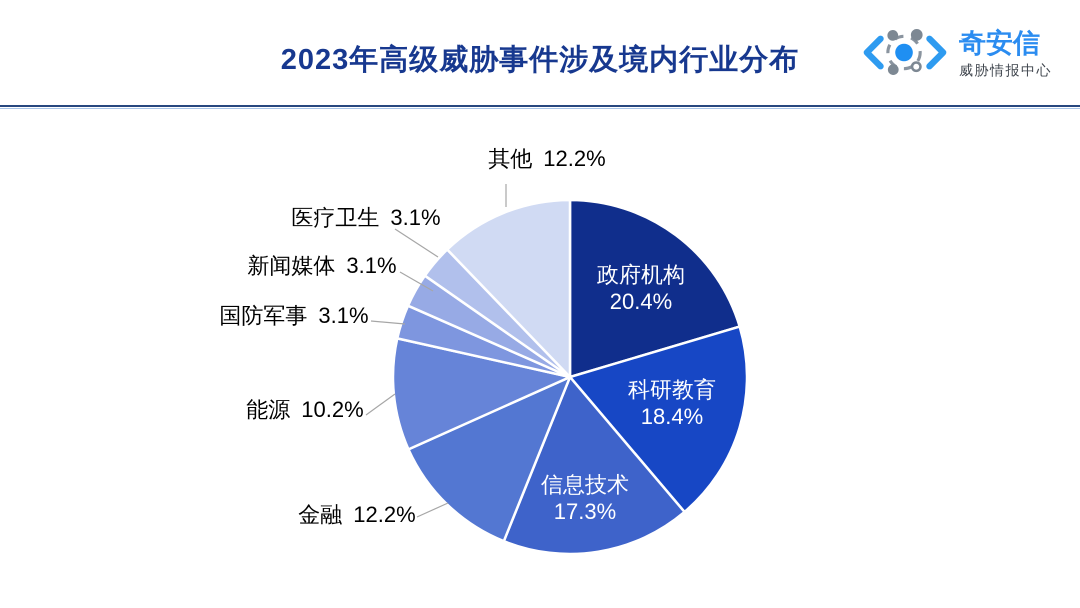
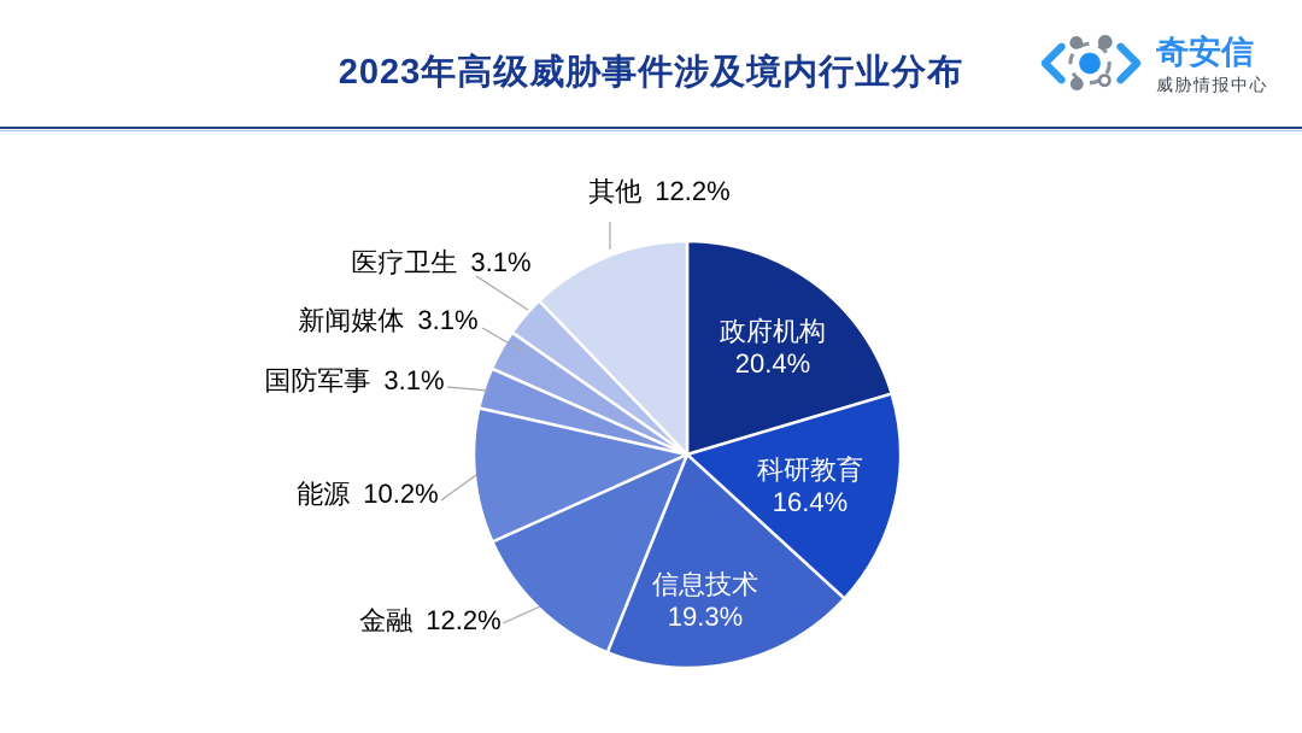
科研教育: 18.4% -> 16.4%
信息技术: 17.3% -> 19.3%
